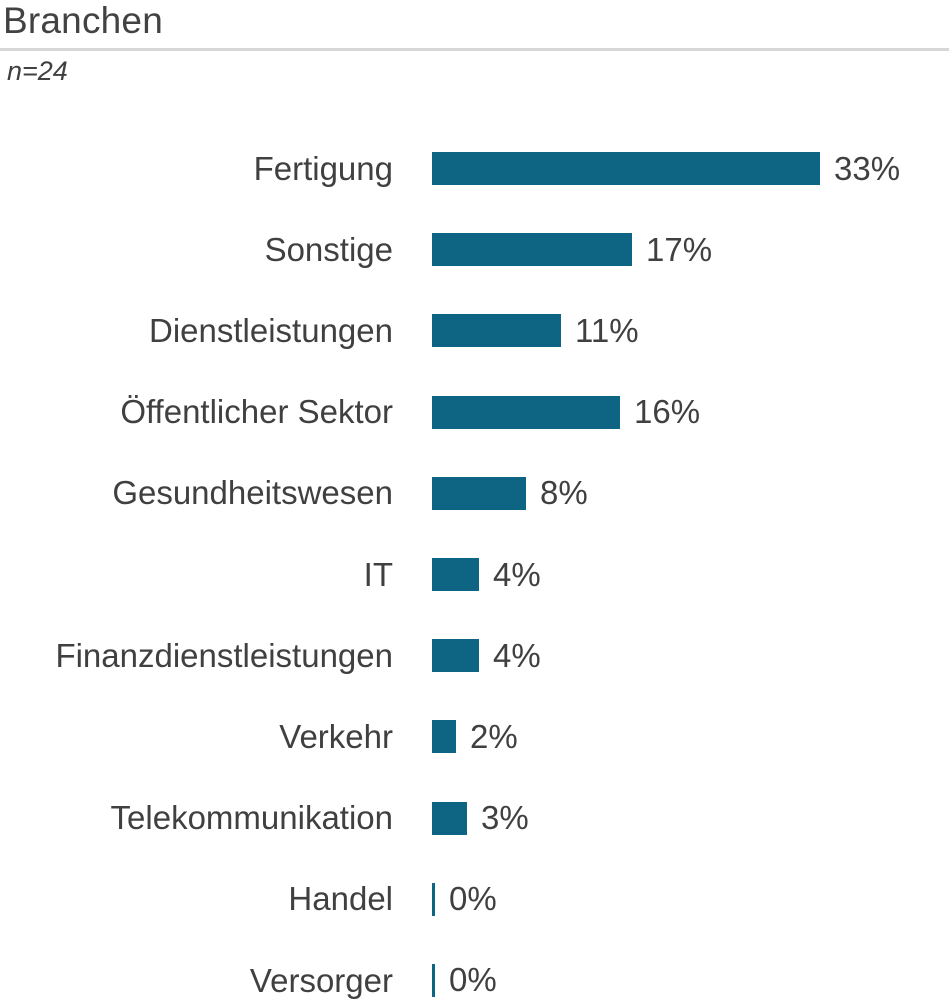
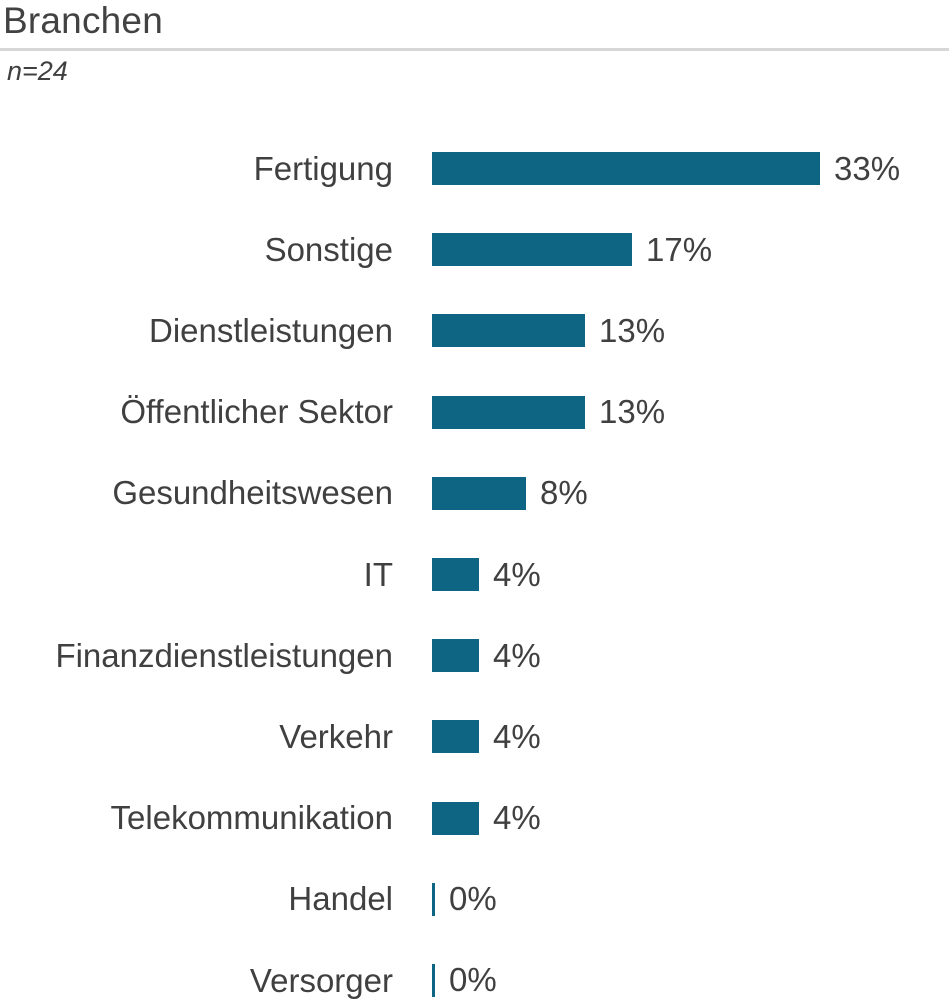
Dienstleistungen: 11% -> 13%
Öffentlicher Sektor: 16% -> 13%
Verkehr: 2% -> 4%
Telekommunikation: 3% -> 4%
